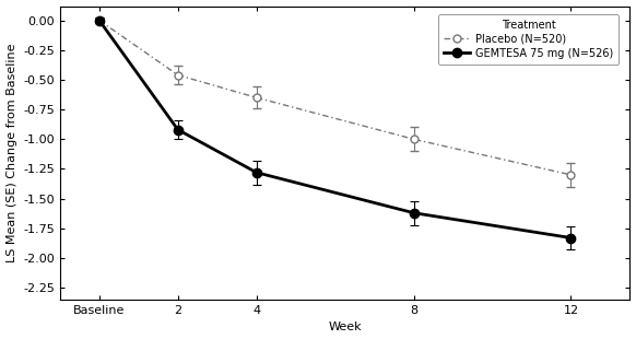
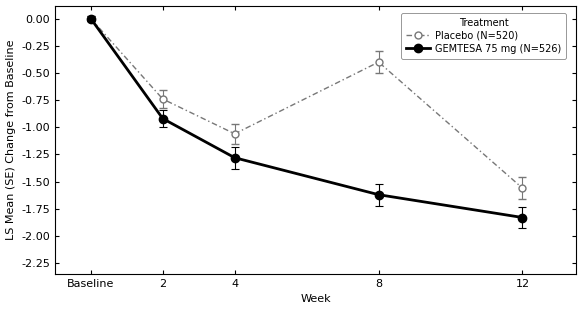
Placebo (N=520)/2: -0.46 -> -0.74
Placebo (N=520)/4: -0.65 -> -1.06
Placebo (N=520)/8: -1.00 -> -0.40
Placebo (N=520)/12: -1.30 -> -1.56
